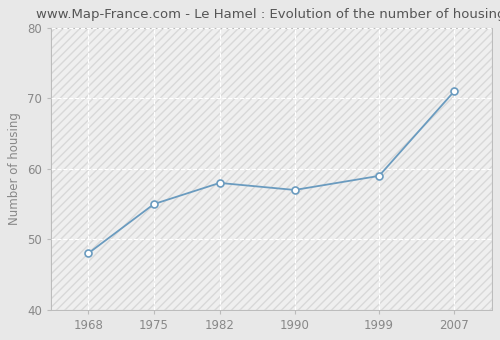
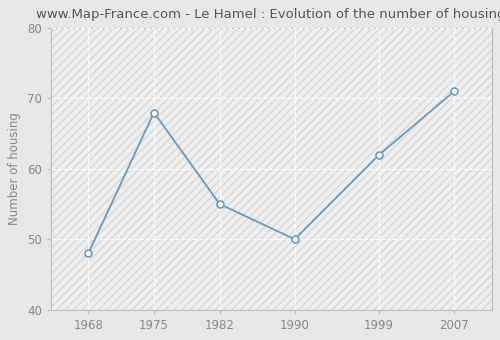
1975: 55 -> 68
1982: 58 -> 55
1990: 57 -> 50
1999: 59 -> 62
